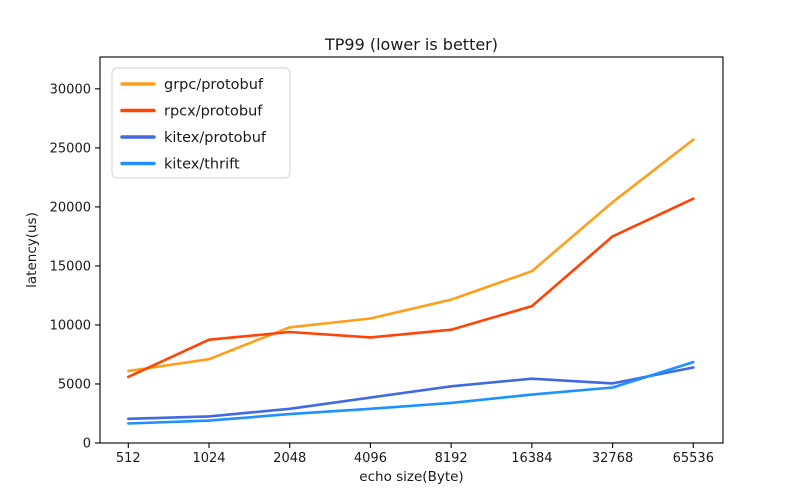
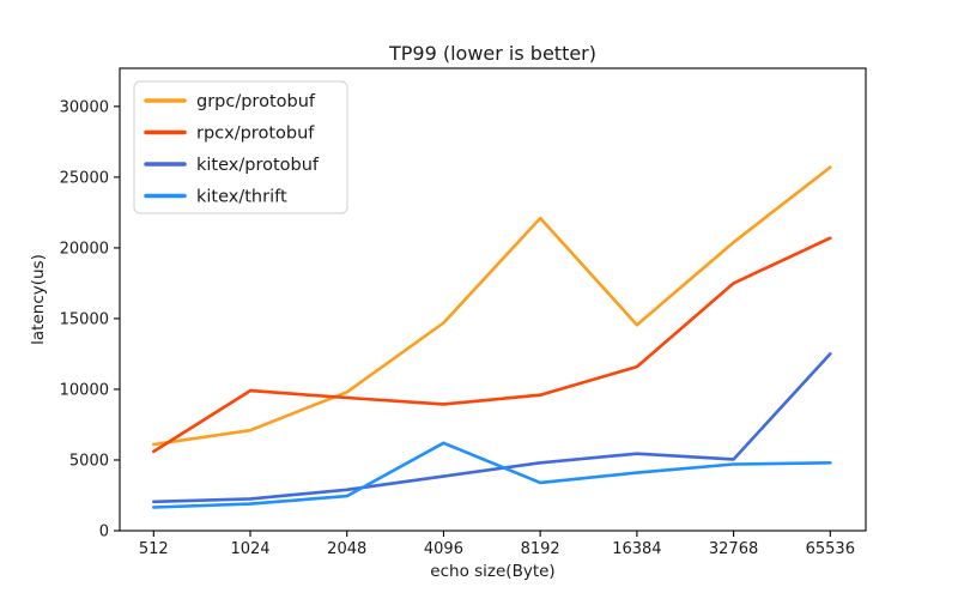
rpcx/protobuf/1024: 8800 -> 9900
grpc/protobuf/4096: 10600 -> 14700
kitex/thrift/4096: 2900 -> 6200
grpc/protobuf/8192: 12200 -> 22100
kitex/protobuf/65536: 6400 -> 12500
kitex/thrift/65536: 6800 -> 4800
